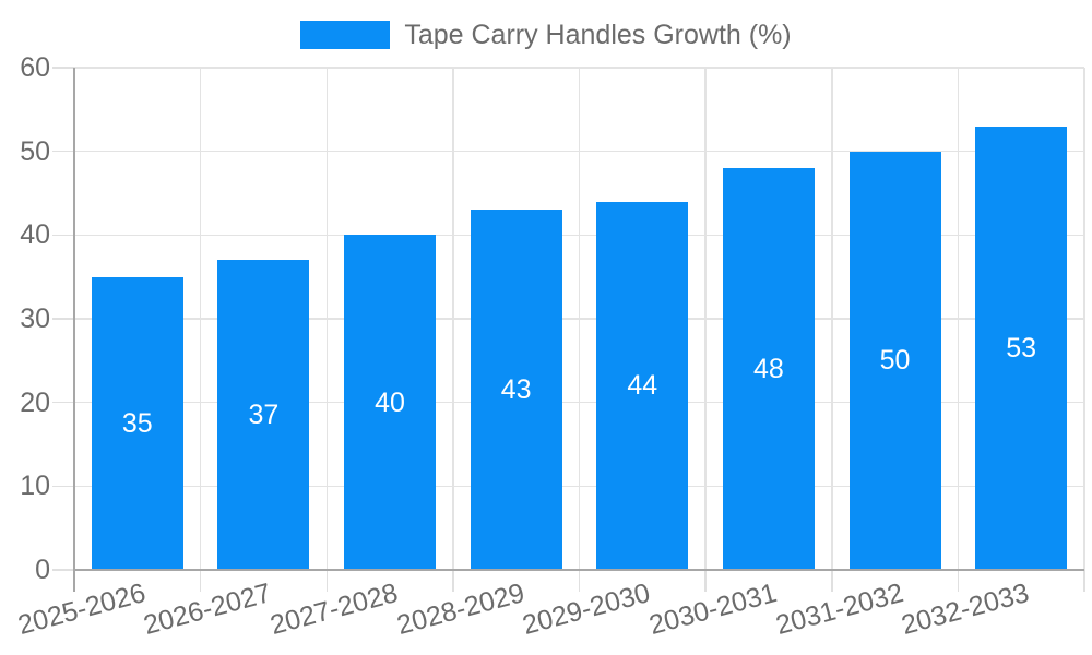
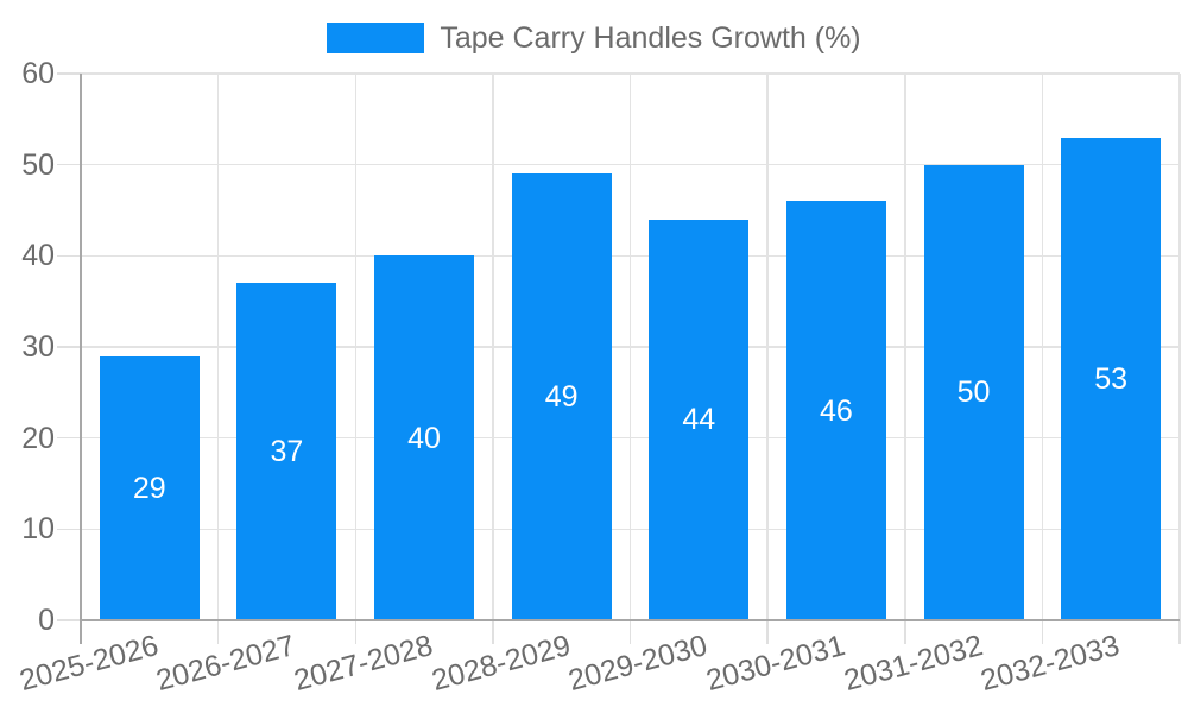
2025-2026: 35 -> 29
2028-2029: 43 -> 49
2030-2031: 48 -> 46
